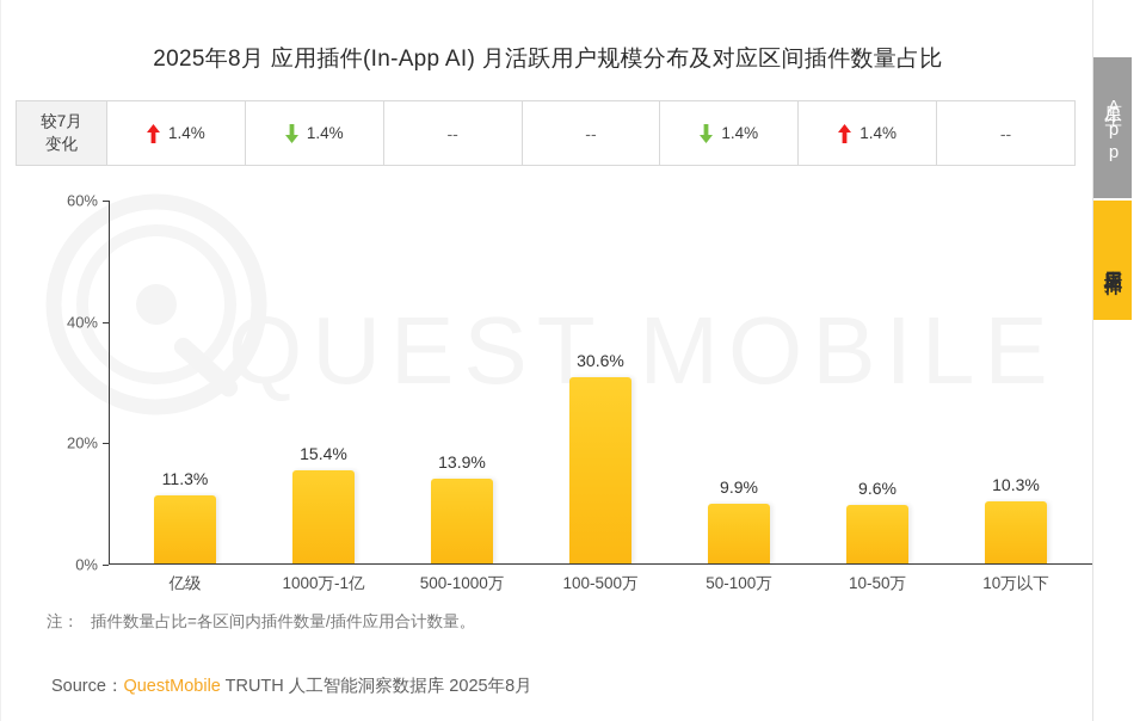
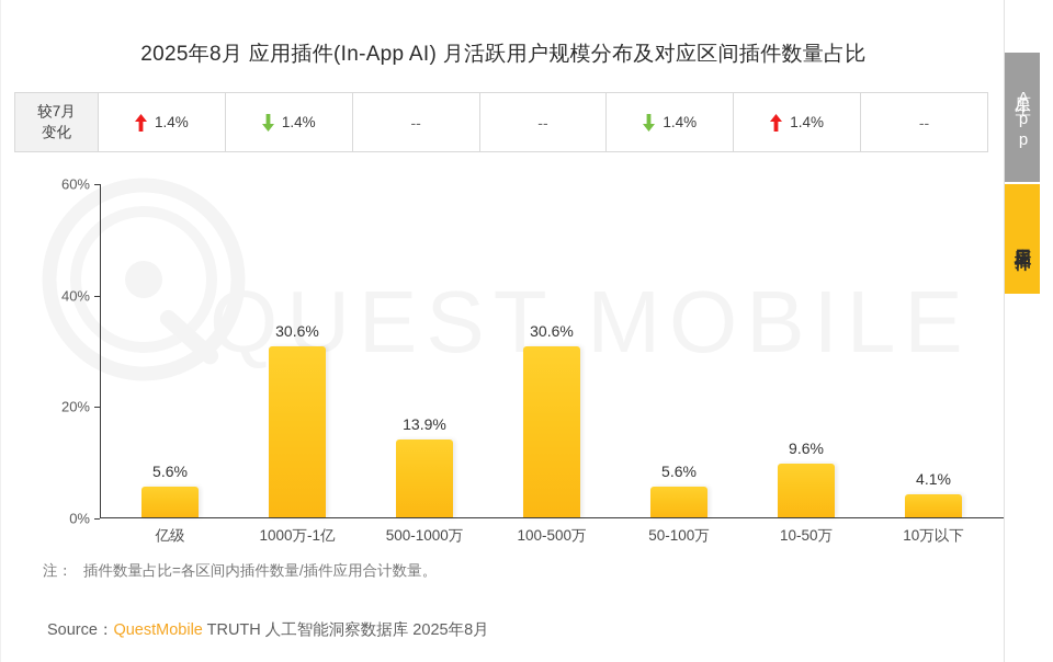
亿级: 11.3% -> 5.6%
1000万-1亿: 15.4% -> 30.6%
50-100万: 9.9% -> 5.6%
10万以下: 10.3% -> 4.1%
